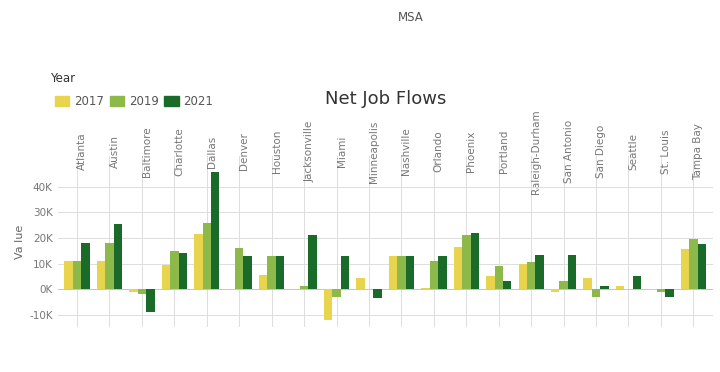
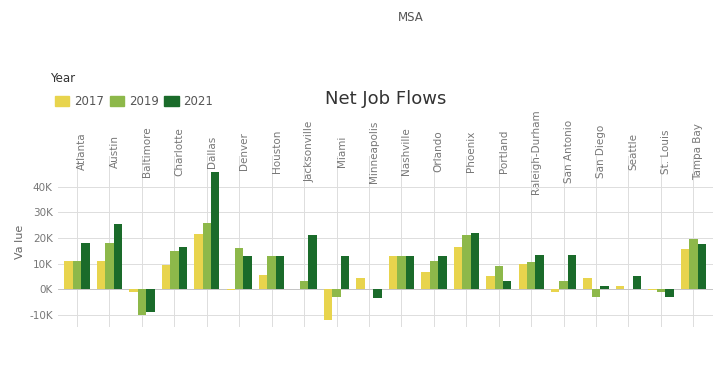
2019/Baltimore: -2.0K -> -10.0K
2021/Charlotte: 14.0K -> 16.5K
2019/Jacksonville: 1.0K -> 3.0K
2017/Orlando: 0.5K -> 6.5K
